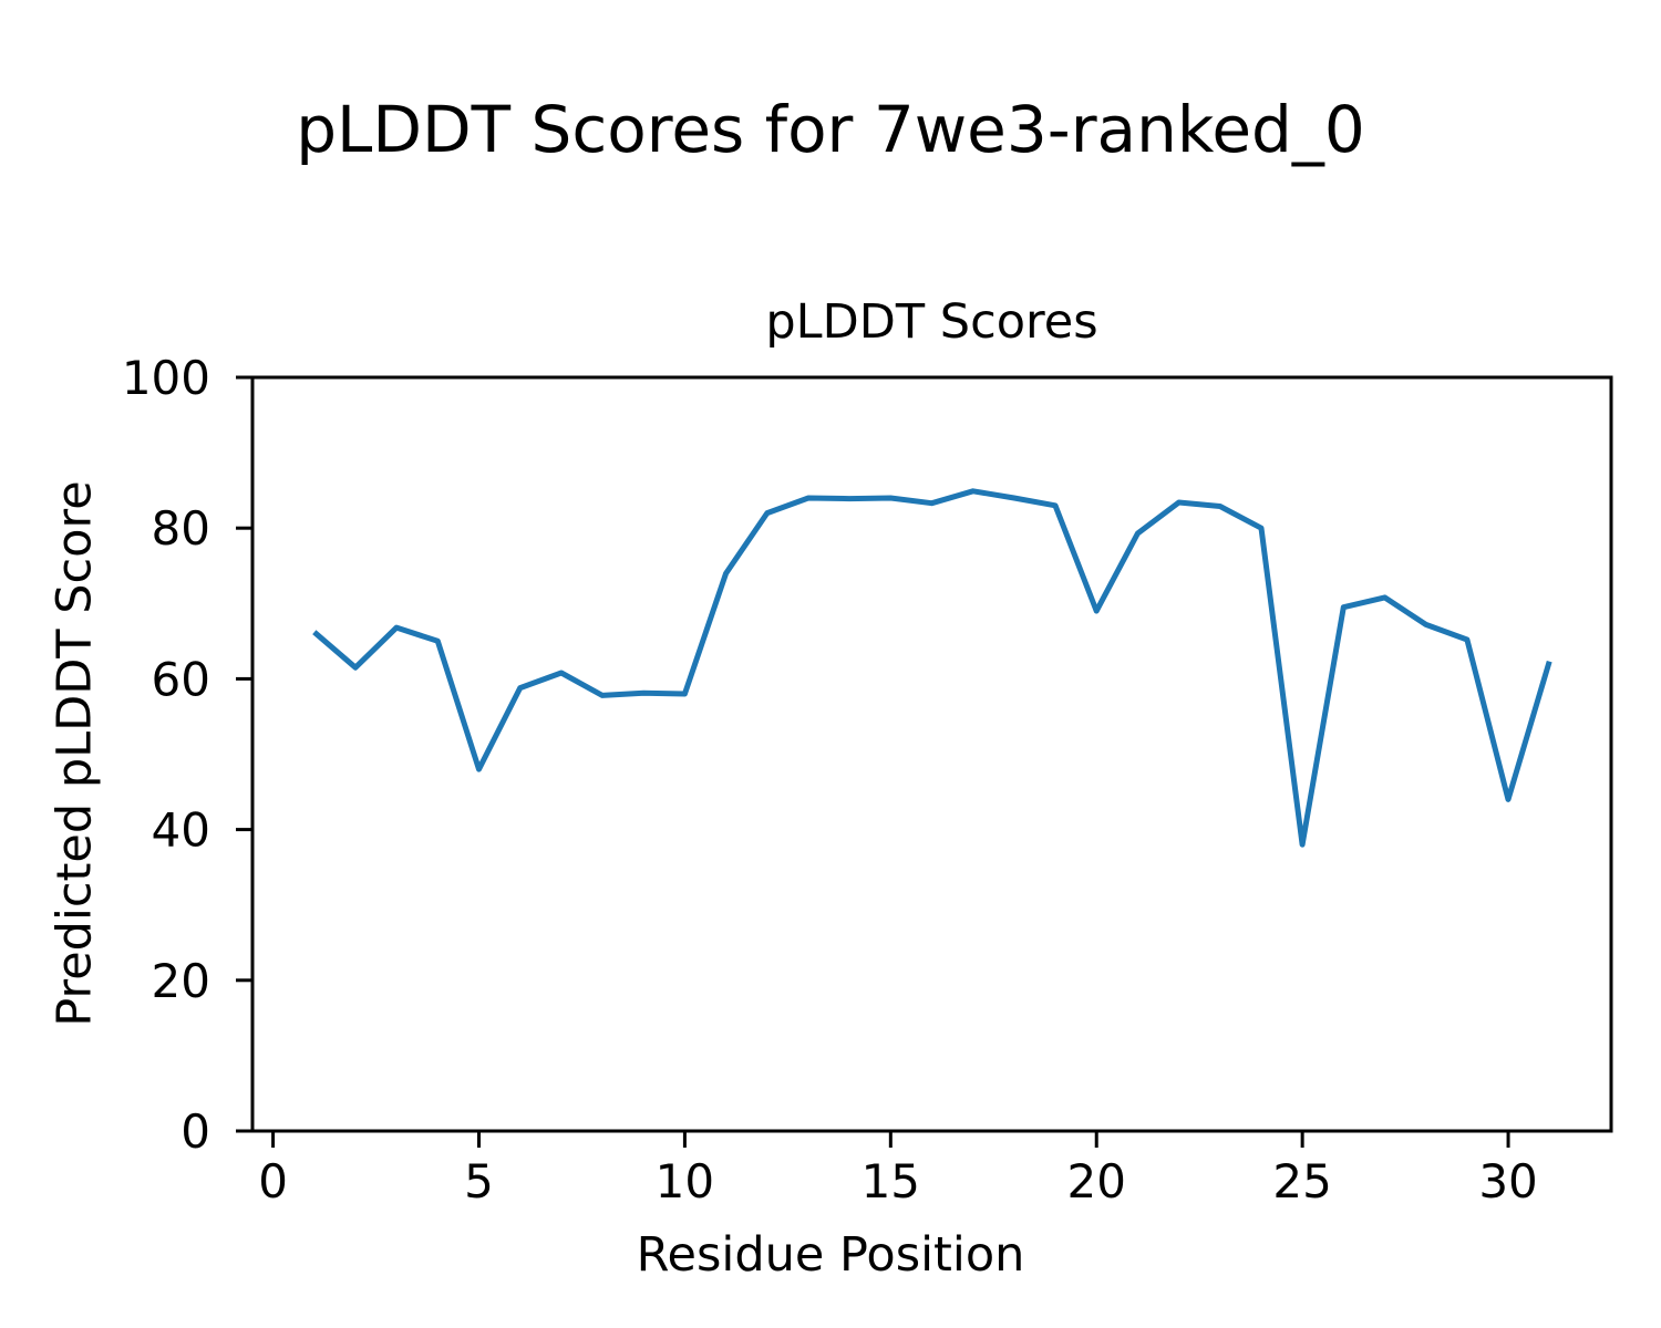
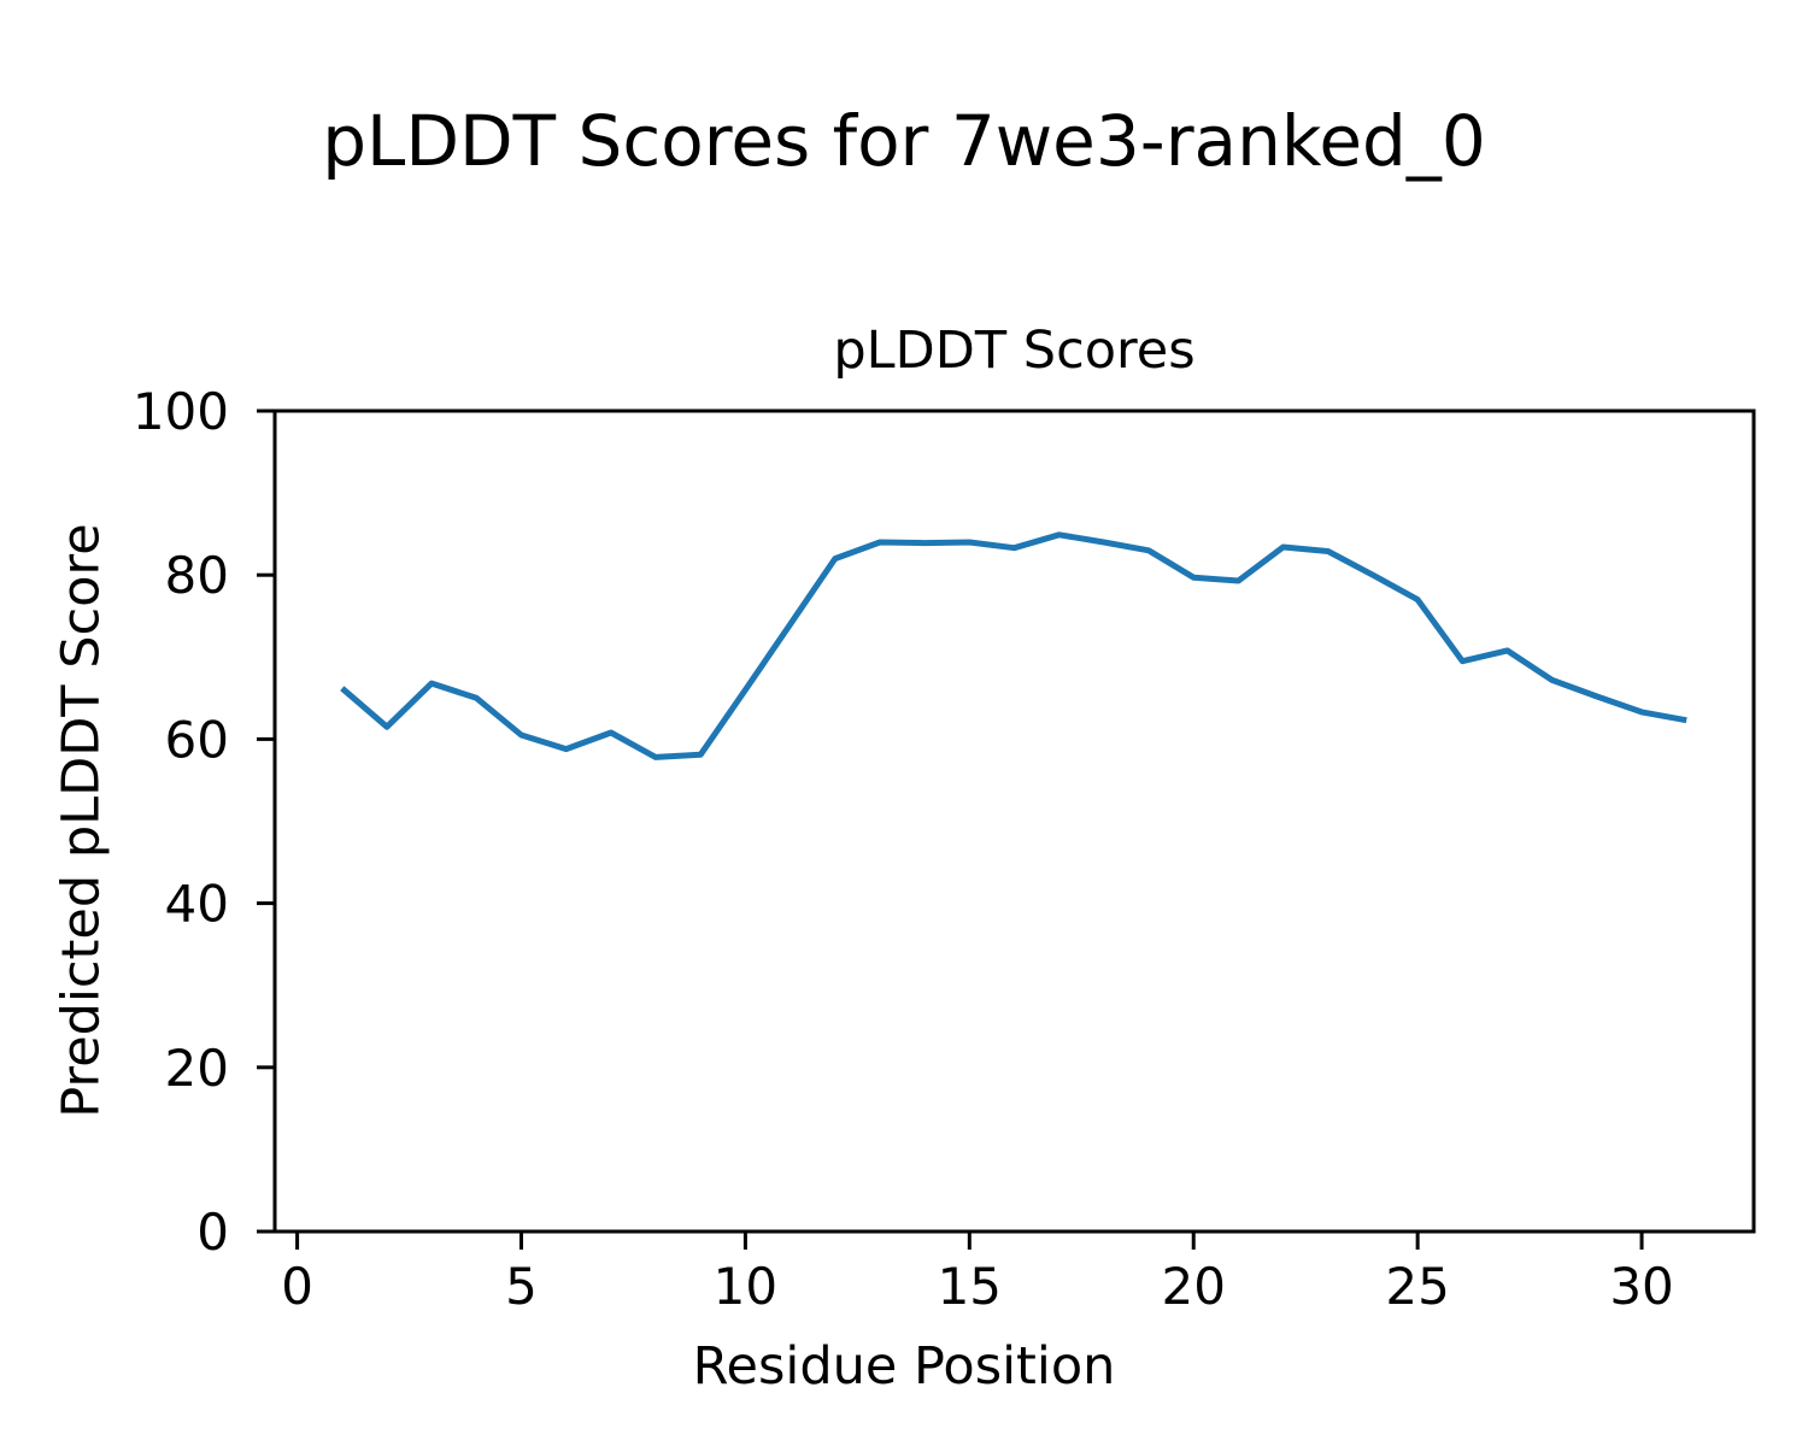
5: 48 -> 60
10: 58 -> 66
20: 69 -> 80
25: 38 -> 77
30: 44 -> 63
